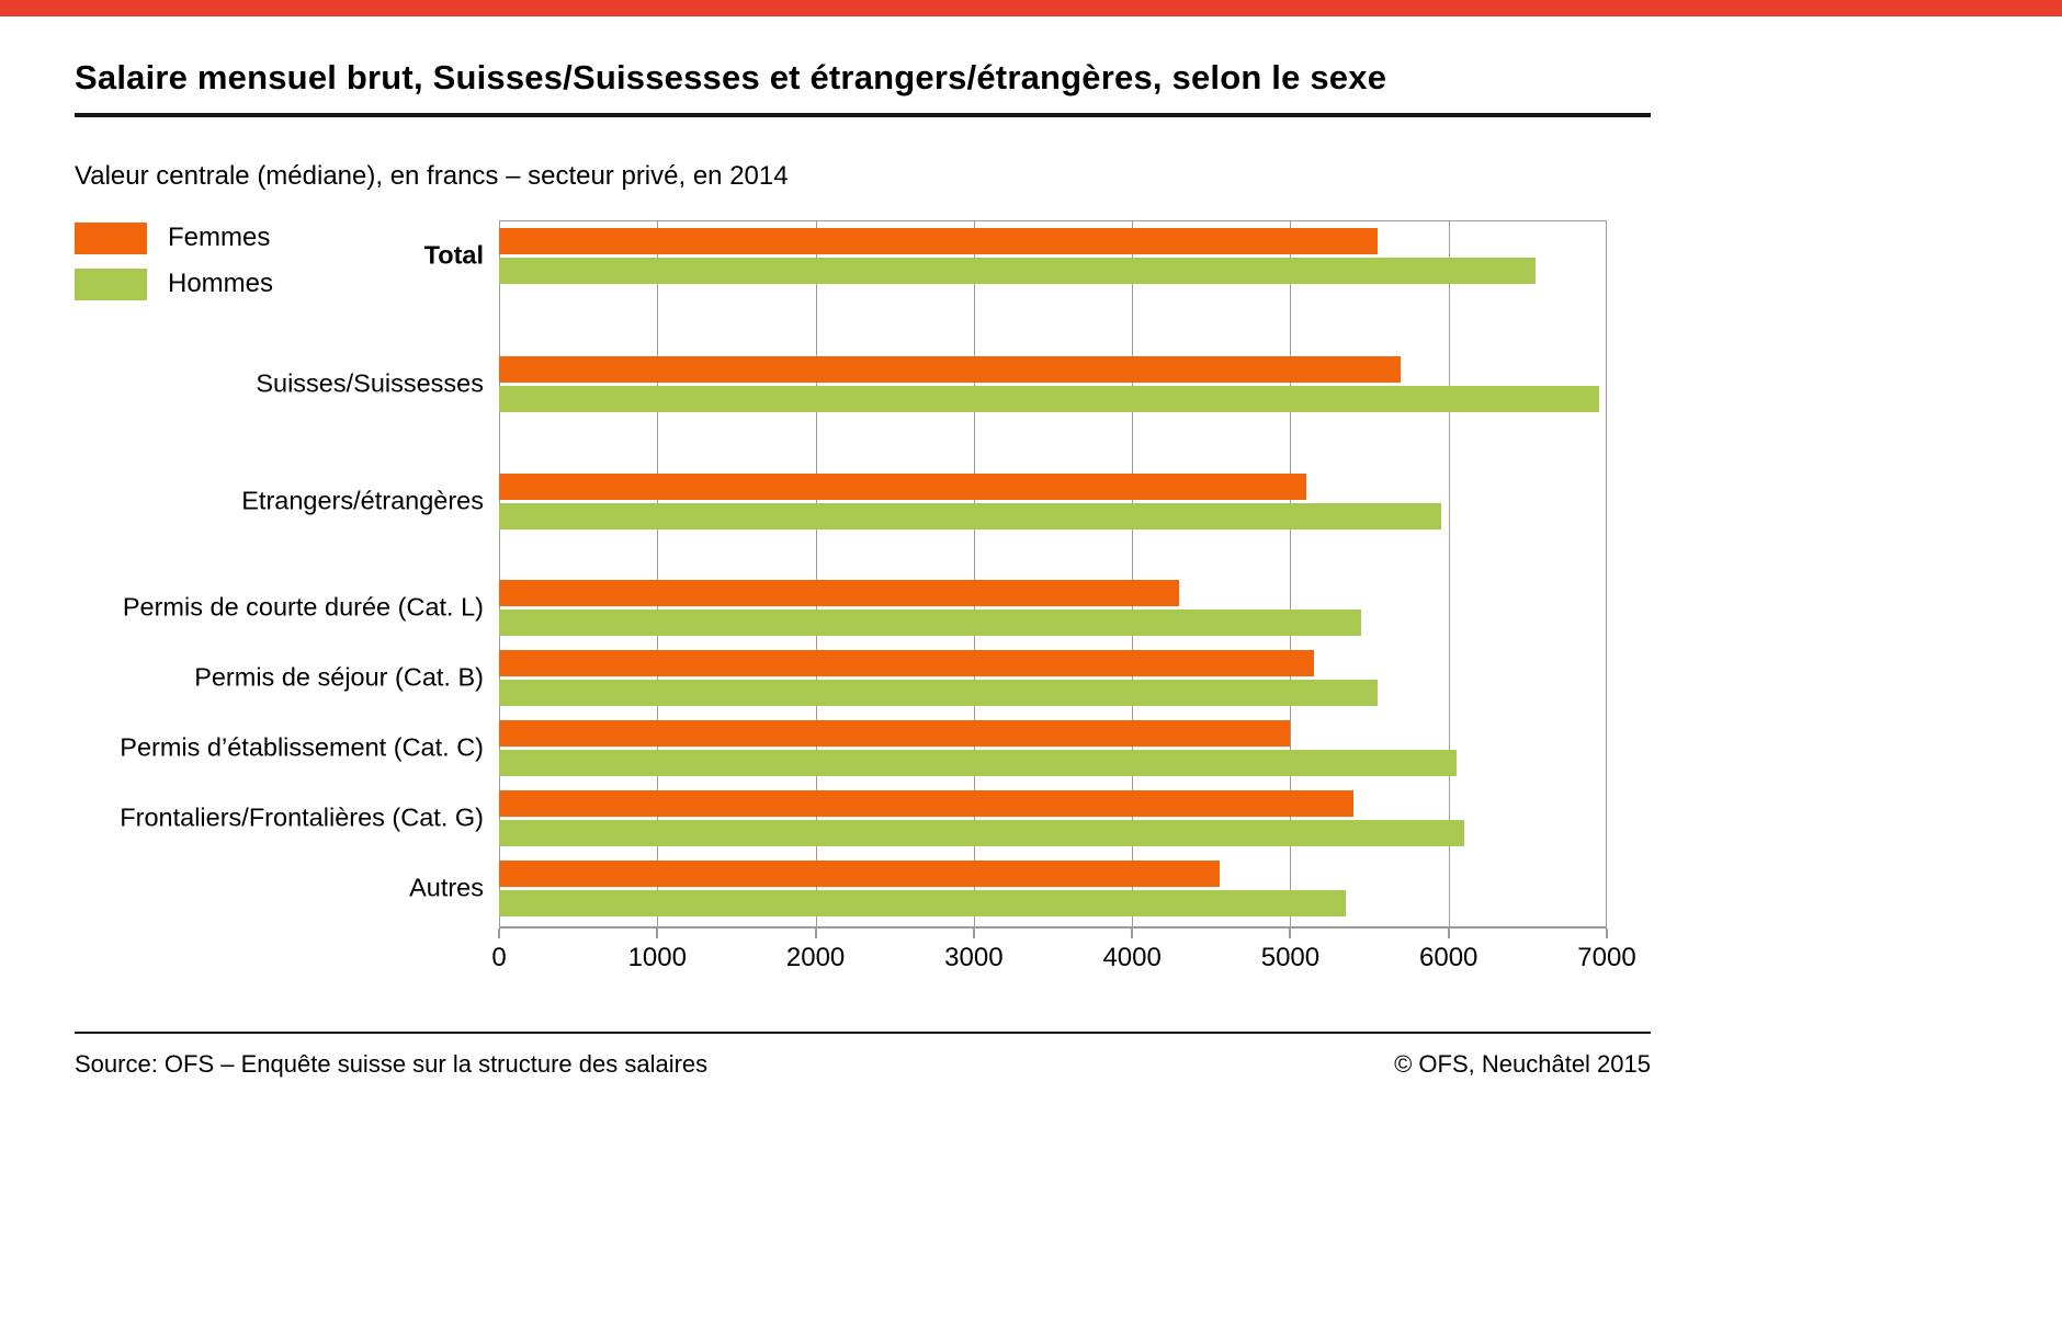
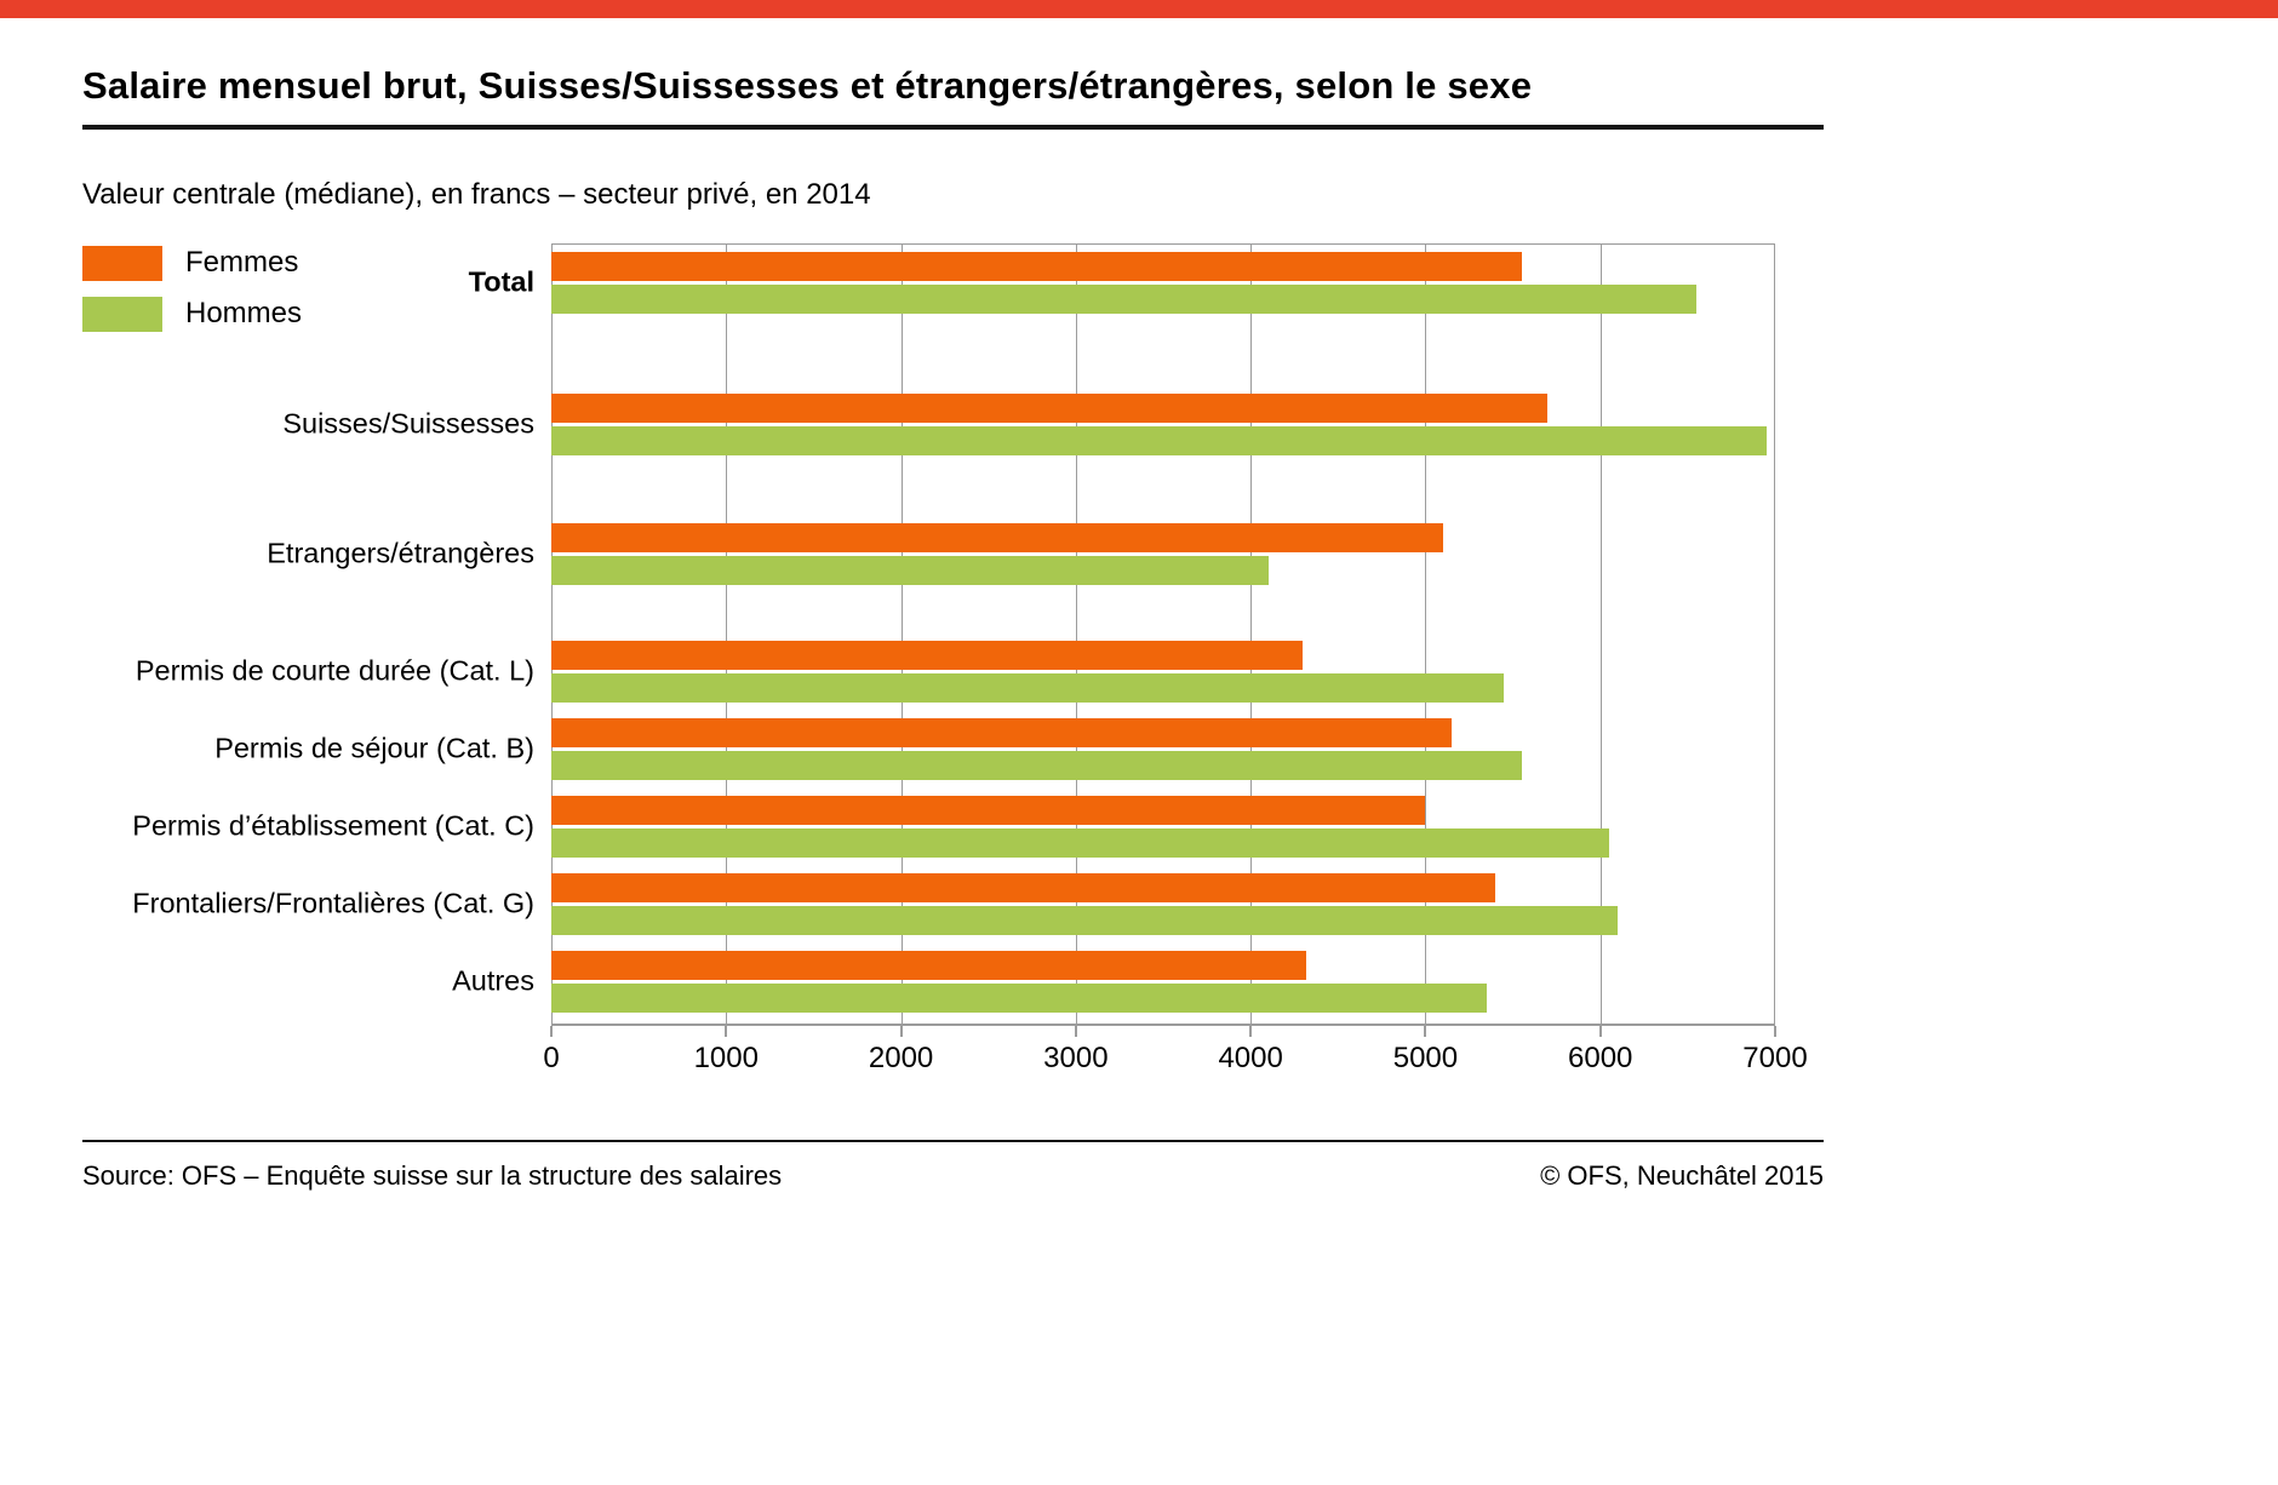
Hommes/Etrangers/étrangères: 5950 -> 4100
Femmes/Autres: 4550 -> 4320
